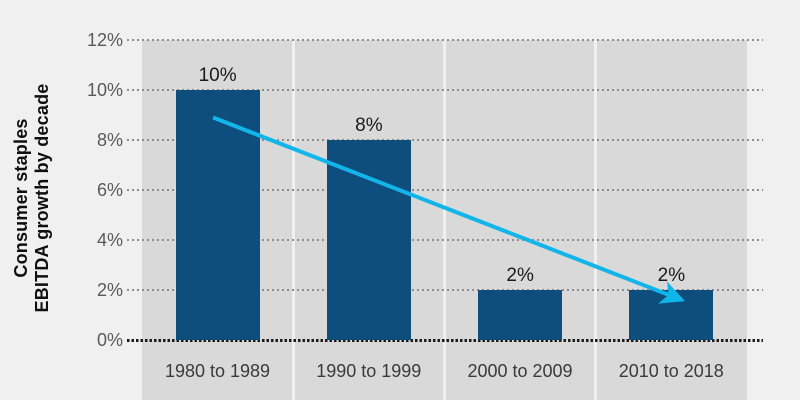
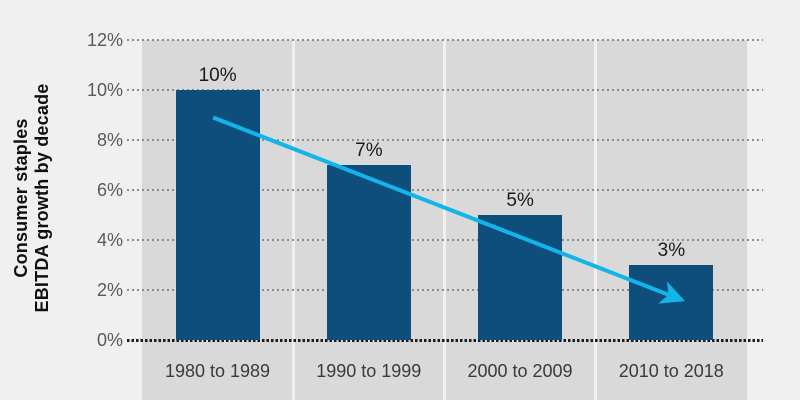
1990 to 1999: 8% -> 7%
2000 to 2009: 2% -> 5%
2010 to 2018: 2% -> 3%
